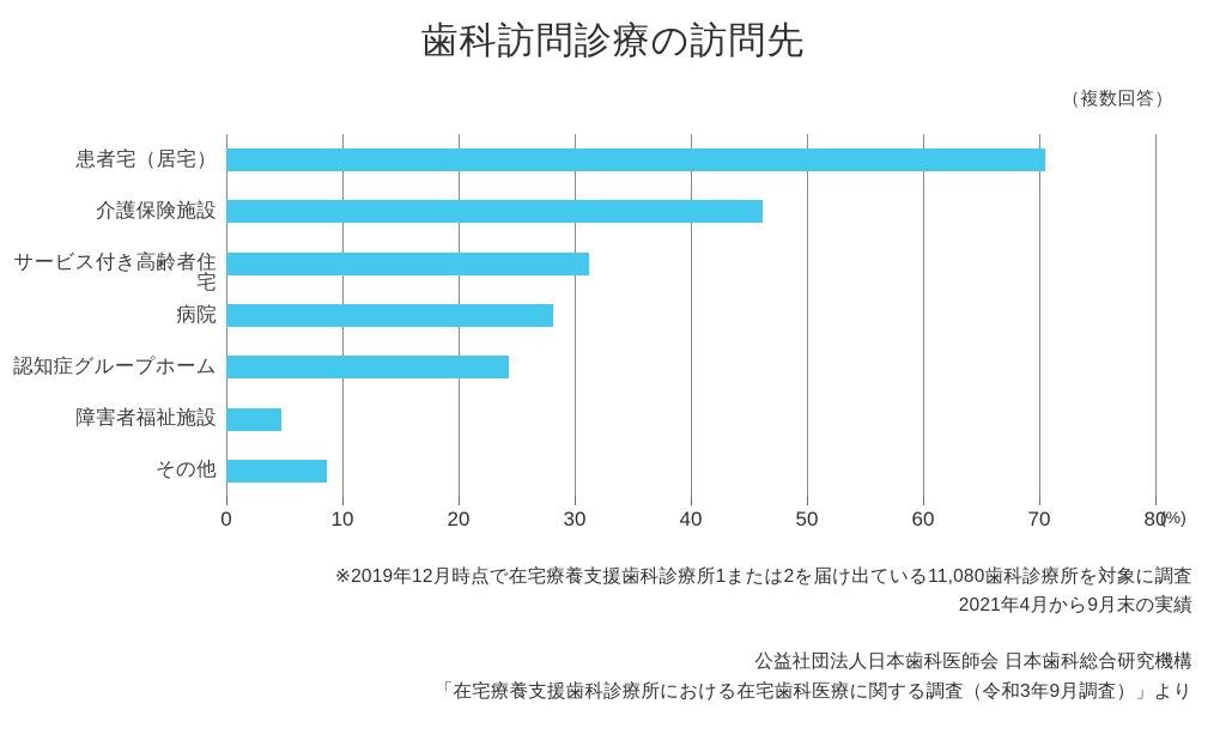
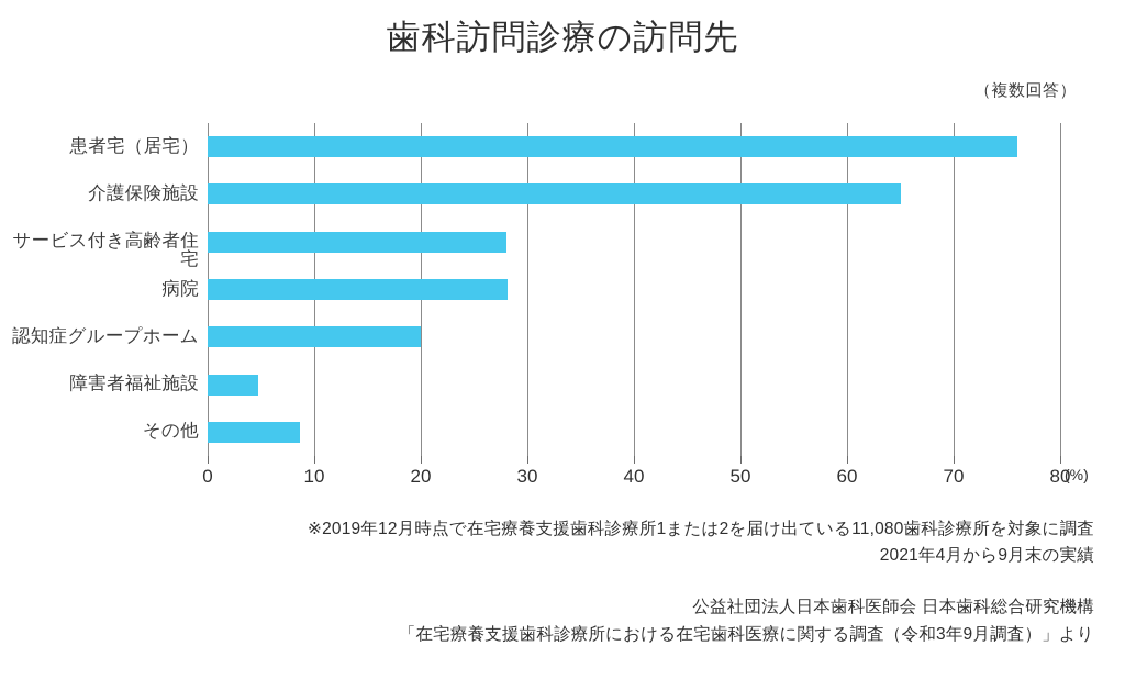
患者宅（居宅）: 70 -> 76
介護保険施設: 46 -> 65
サービス付き高齢者住宅: 31 -> 28
認知症グループホーム: 24 -> 20
